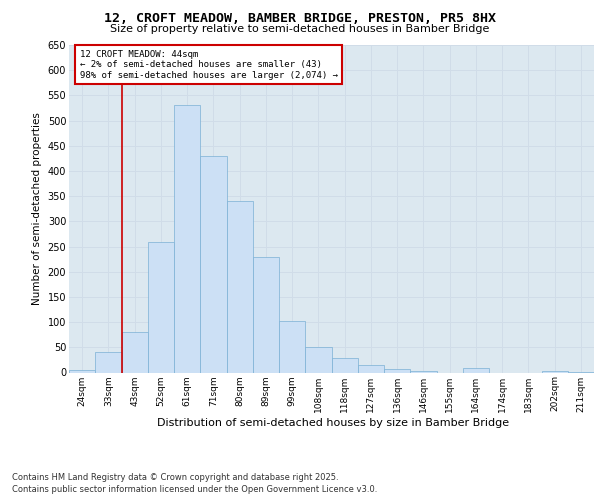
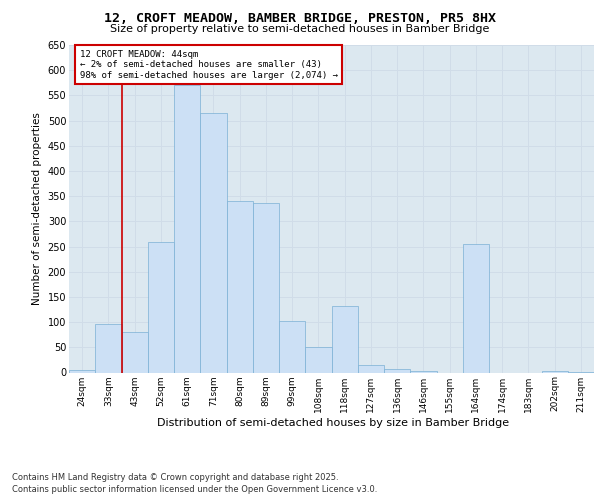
33sqm: 40 -> 96
61sqm: 530 -> 570
71sqm: 430 -> 516
89sqm: 230 -> 336
118sqm: 28 -> 132
164sqm: 9 -> 256
